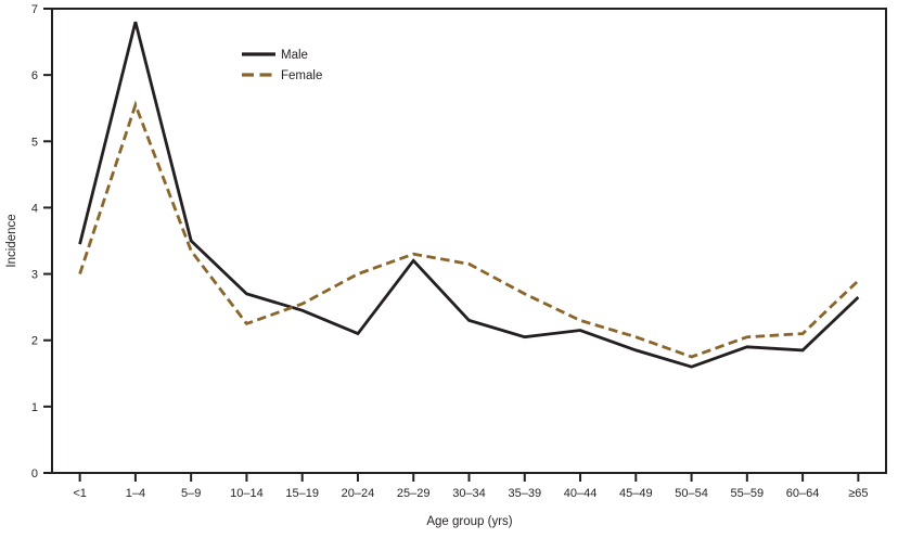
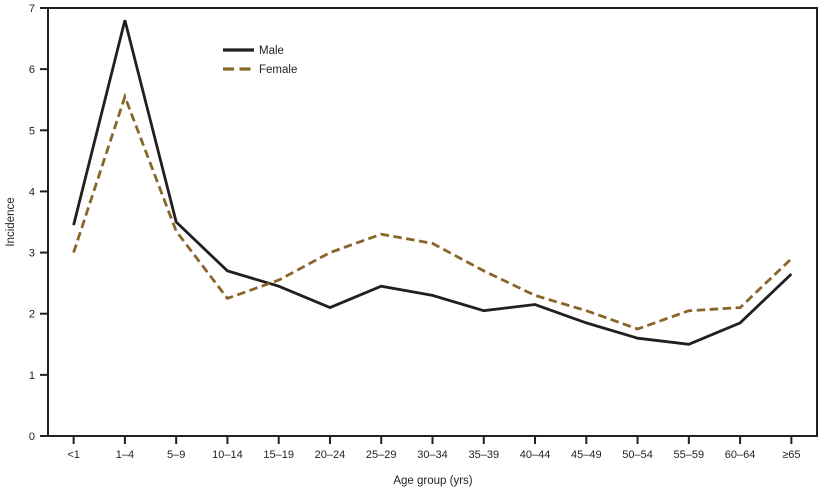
Male/25–29: 3.2 -> 2.5
Male/55–59: 1.9 -> 1.5
